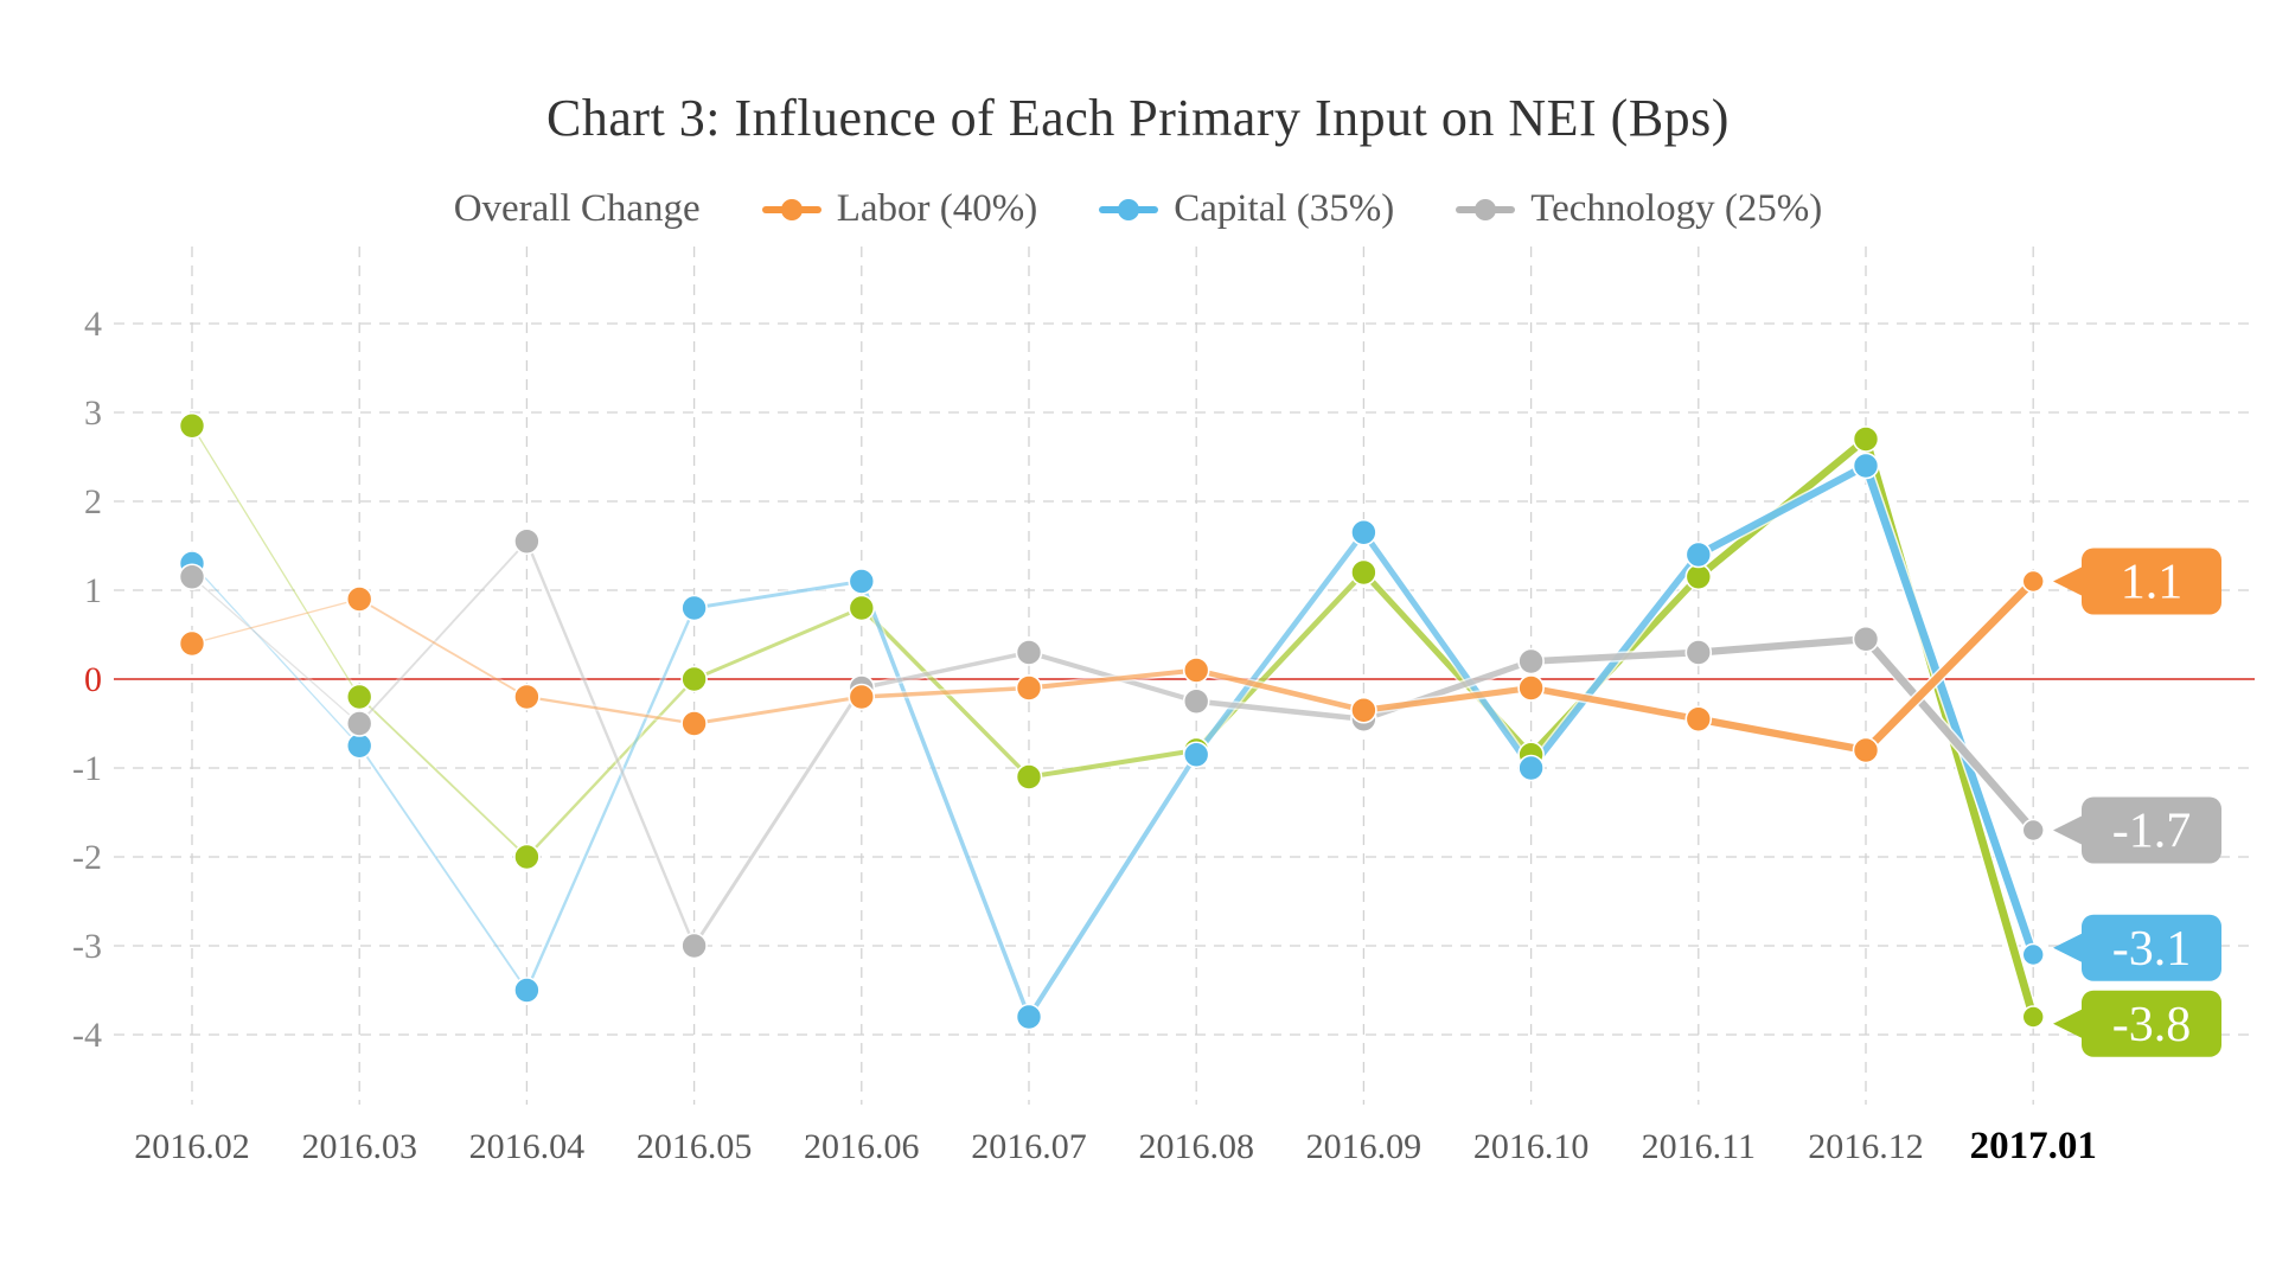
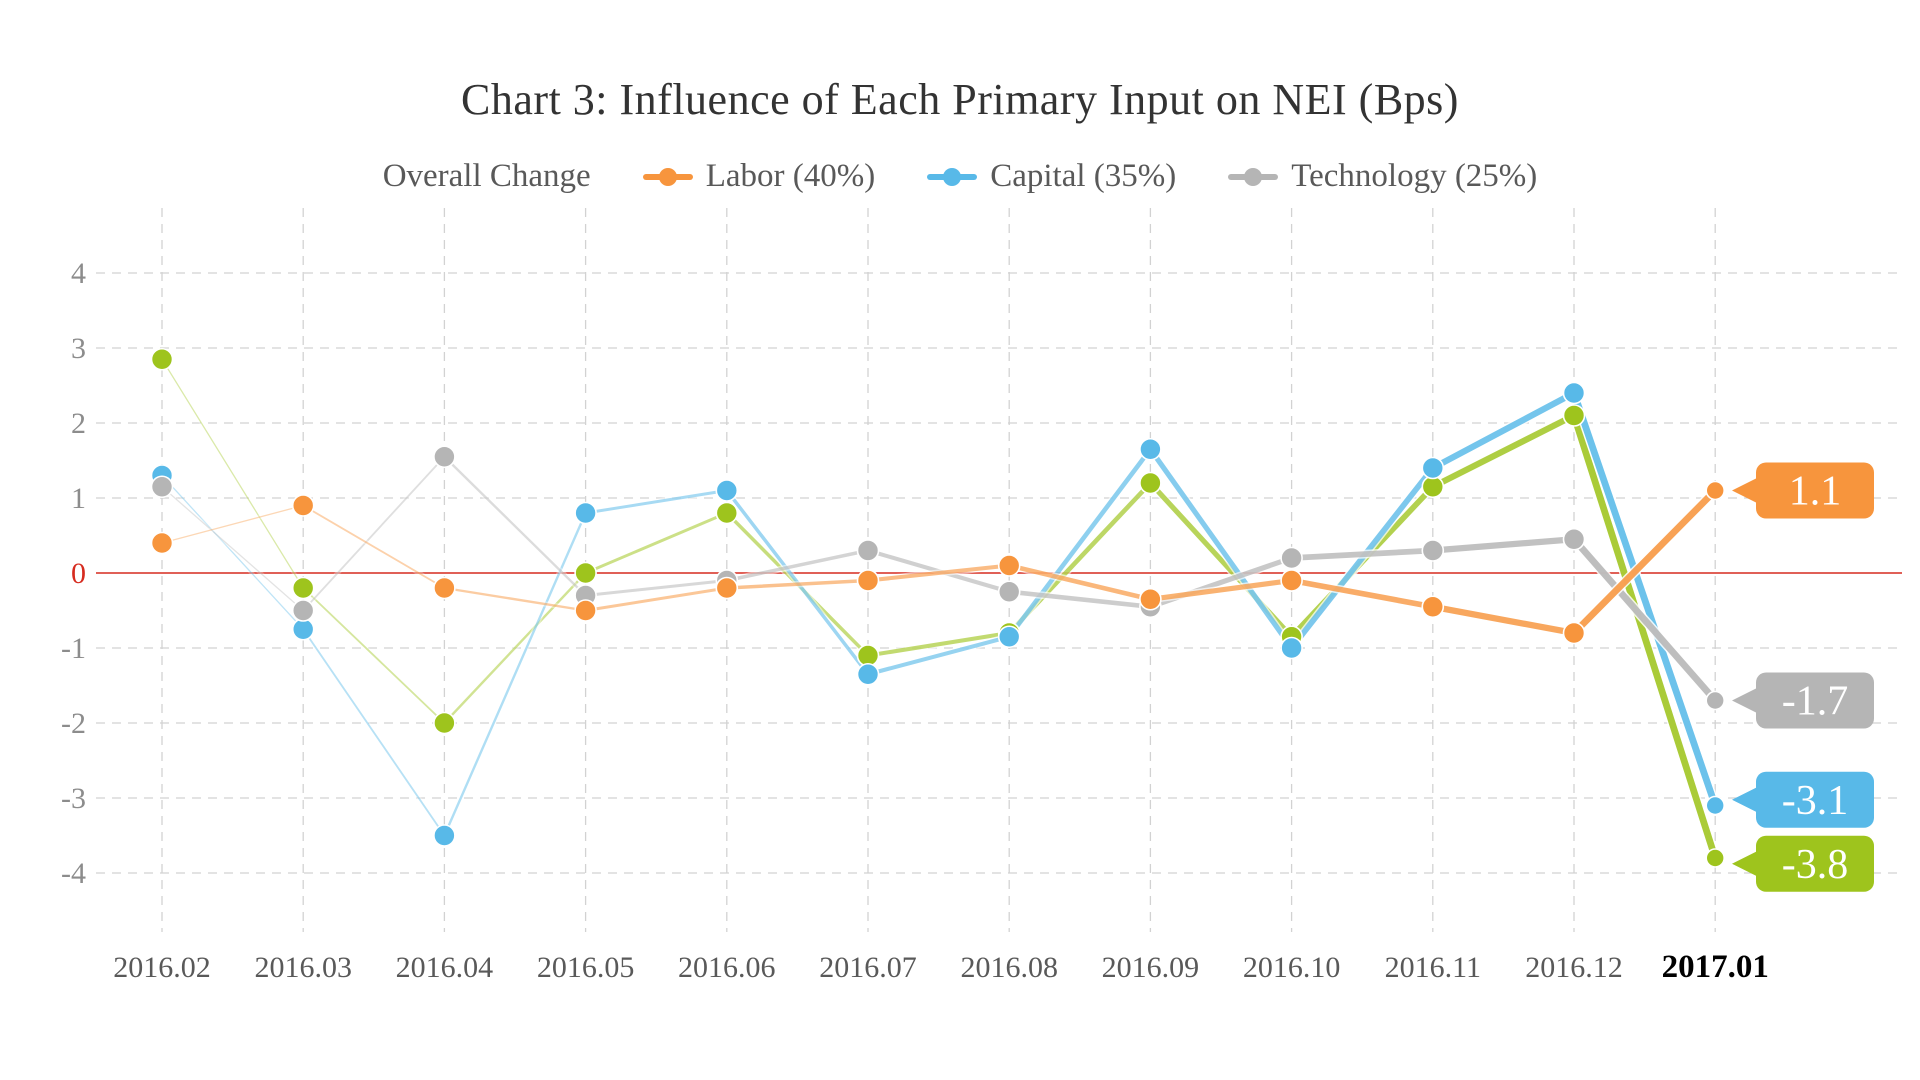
Technology (25%)/2016.05: -3.0 -> -0.3
Capital (35%)/2016.07: -3.8 -> -1.4
Overall Change/2016.12: 2.7 -> 2.1
